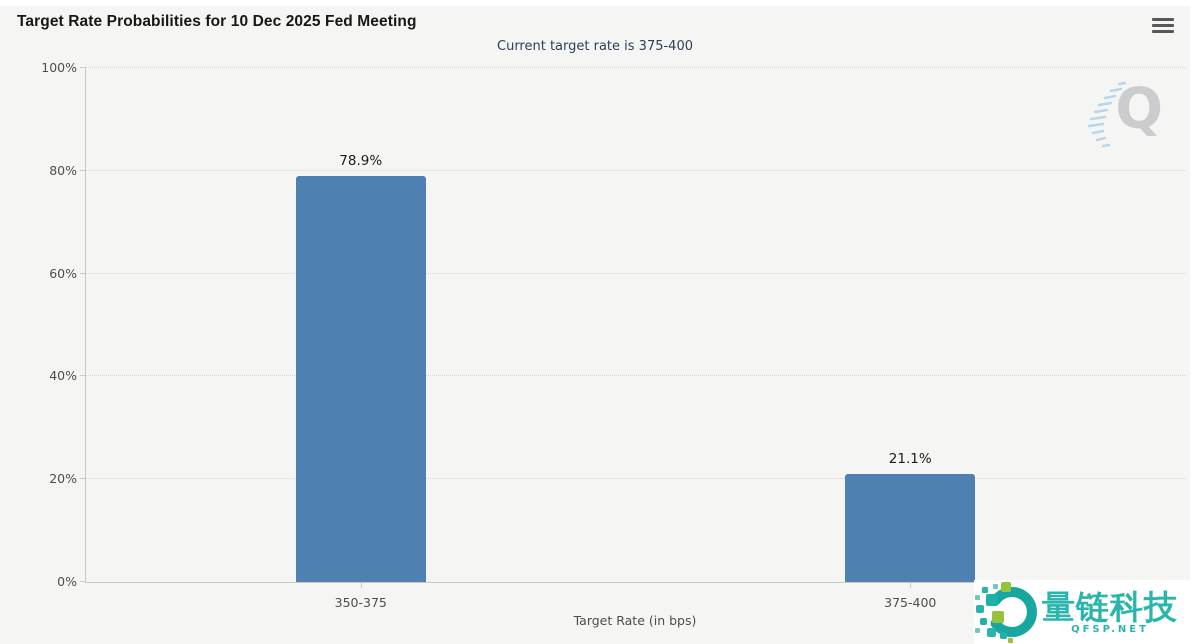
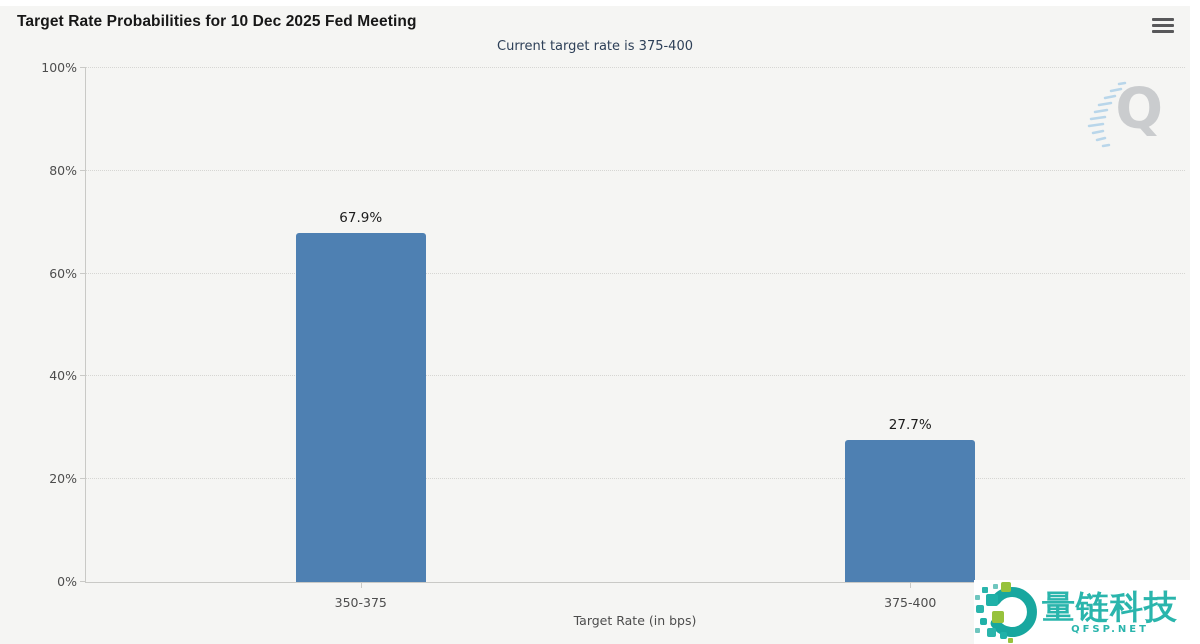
350-375: 78.9% -> 67.9%
375-400: 21.1% -> 27.7%
